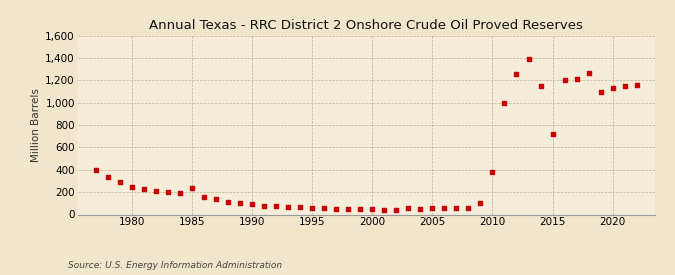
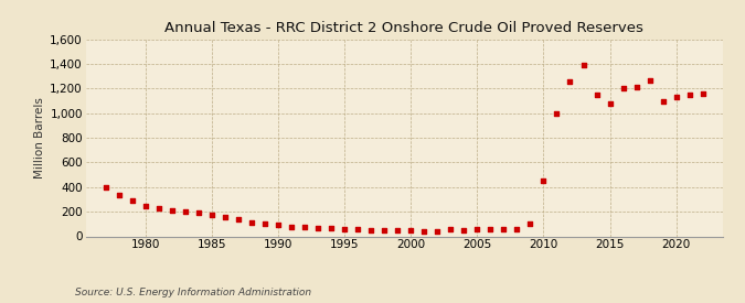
1985: 240 -> 180
2010: 380 -> 450
2015: 720 -> 1,080
